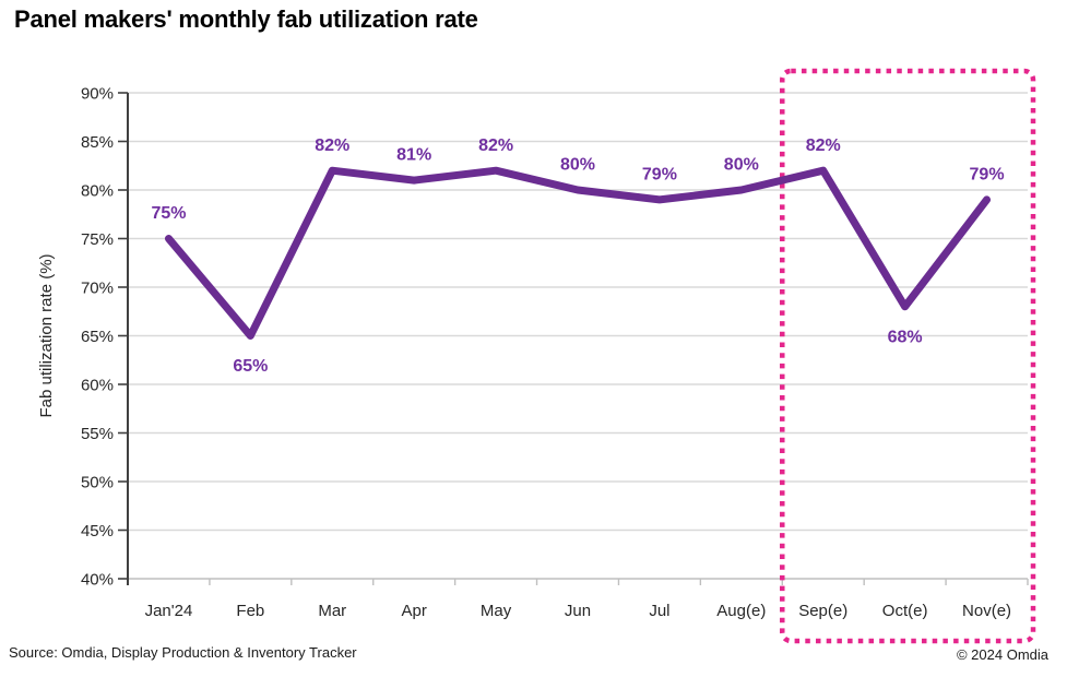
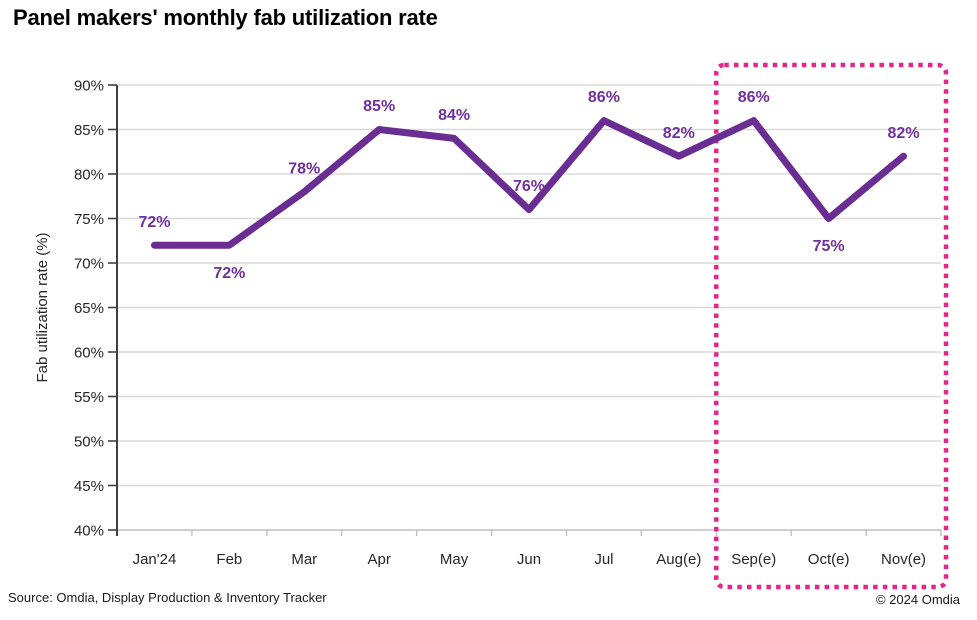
Jan'24: 75% -> 72%
Feb: 65% -> 72%
Mar: 82% -> 78%
Apr: 81% -> 85%
May: 82% -> 84%
Jun: 80% -> 76%
Jul: 79% -> 86%
Aug(e): 80% -> 82%
Sep(e): 82% -> 86%
Oct(e): 68% -> 75%
Nov(e): 79% -> 82%
